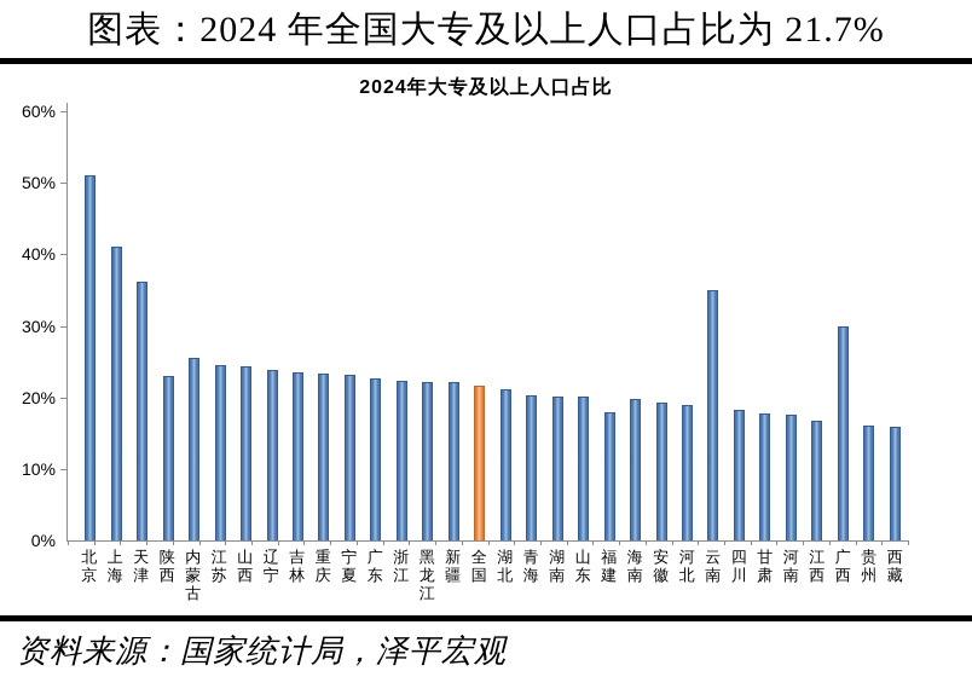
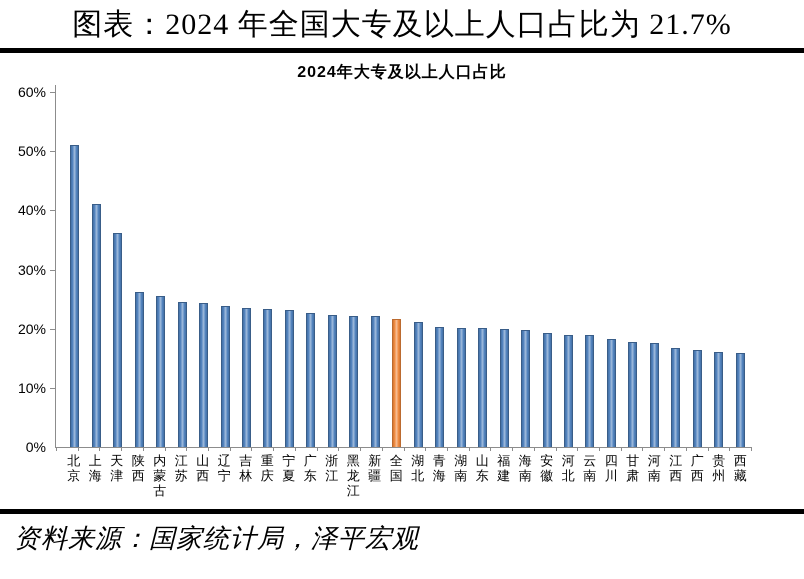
陕西: 23% -> 26%
福建: 18% -> 20%
云南: 35% -> 19%
广西: 30% -> 16%
